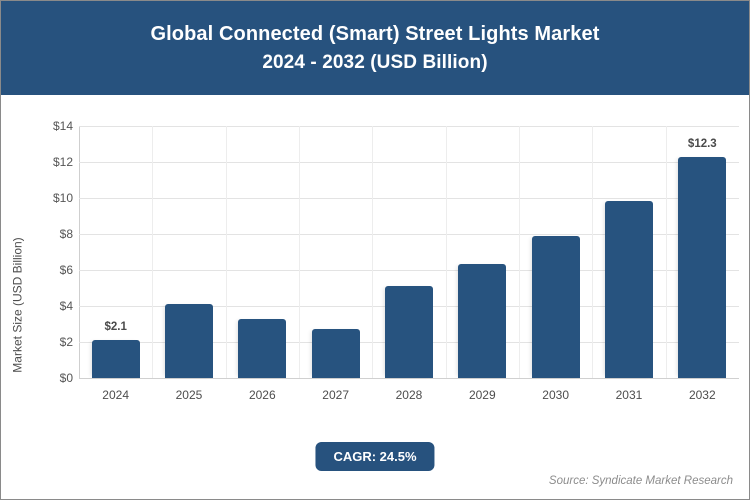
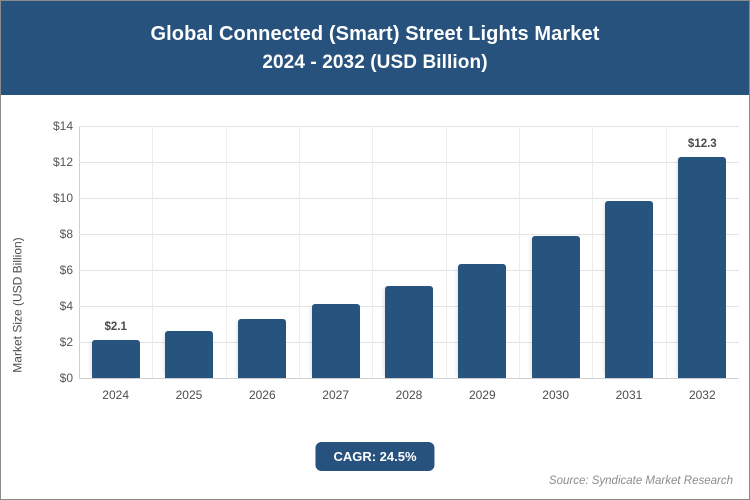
2025: $4.1 -> $2.6
2027: $2.7 -> $4.1
